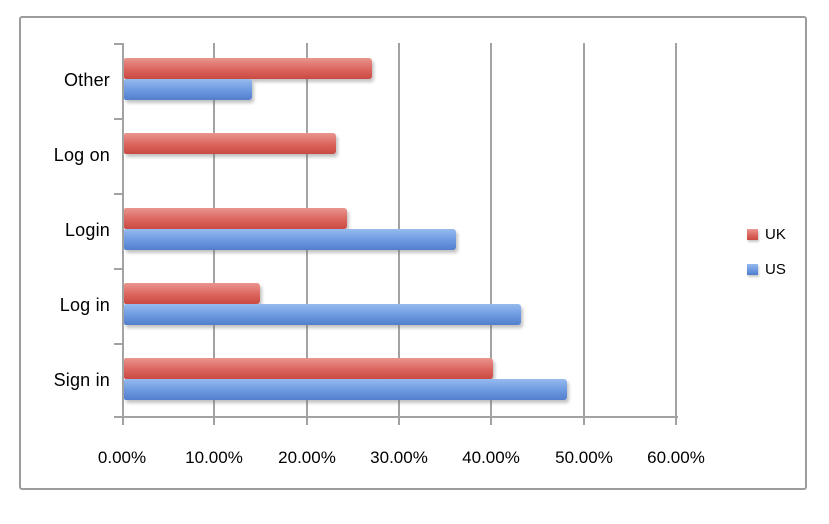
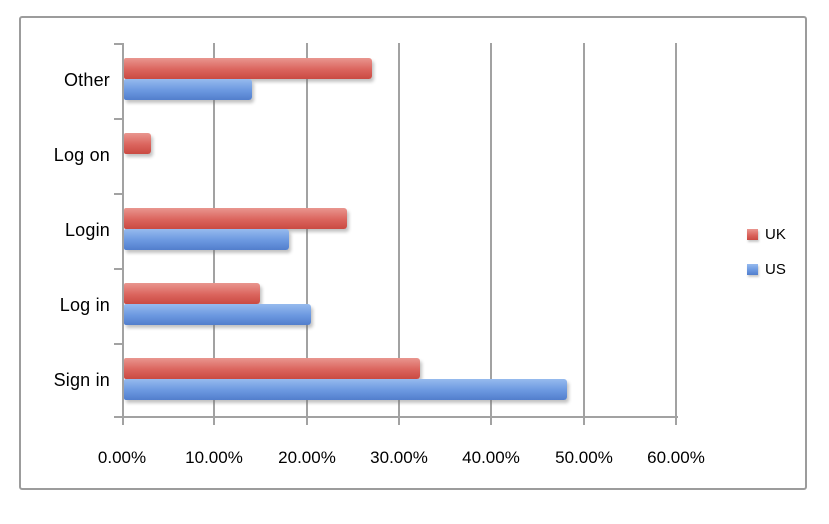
UK/Log on: 23% -> 3%
US/Login: 36% -> 18%
US/Log in: 43% -> 20%
UK/Sign in: 40% -> 32%
